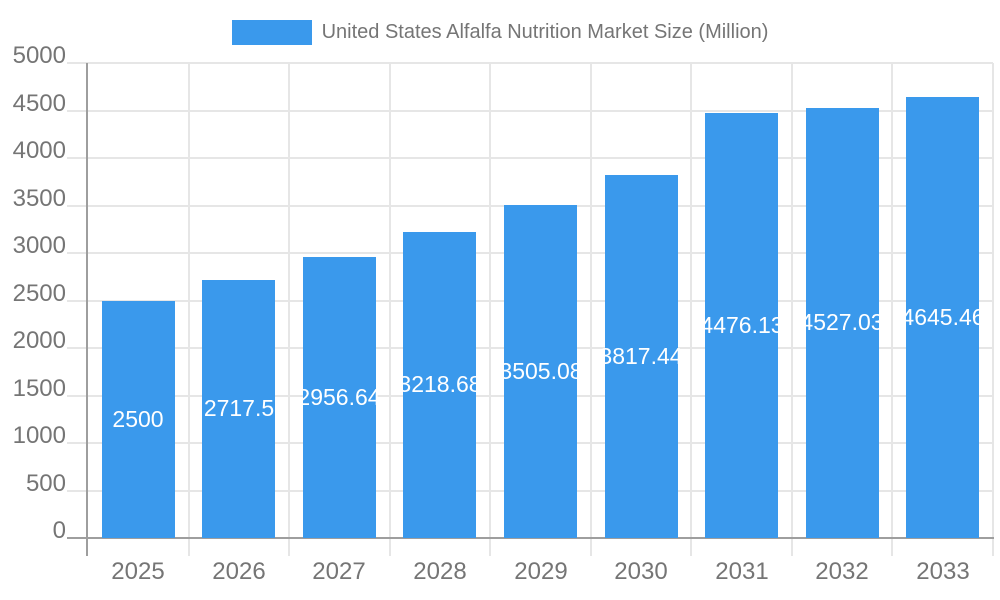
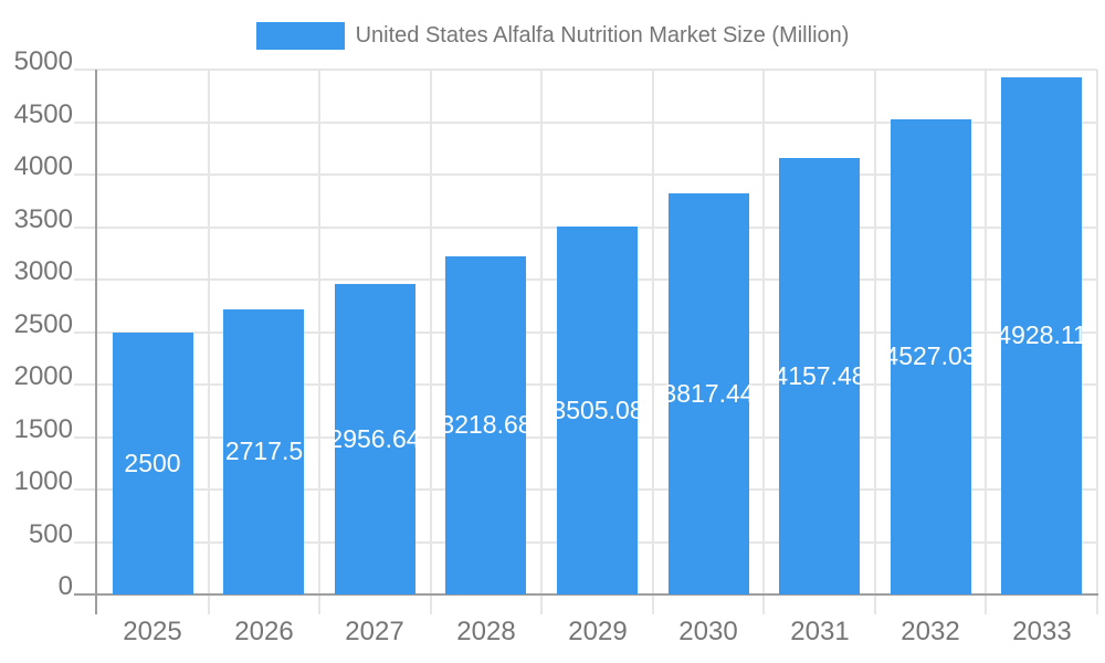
2031: 4476.13 -> 4157.48
2033: 4645.46 -> 4928.11
